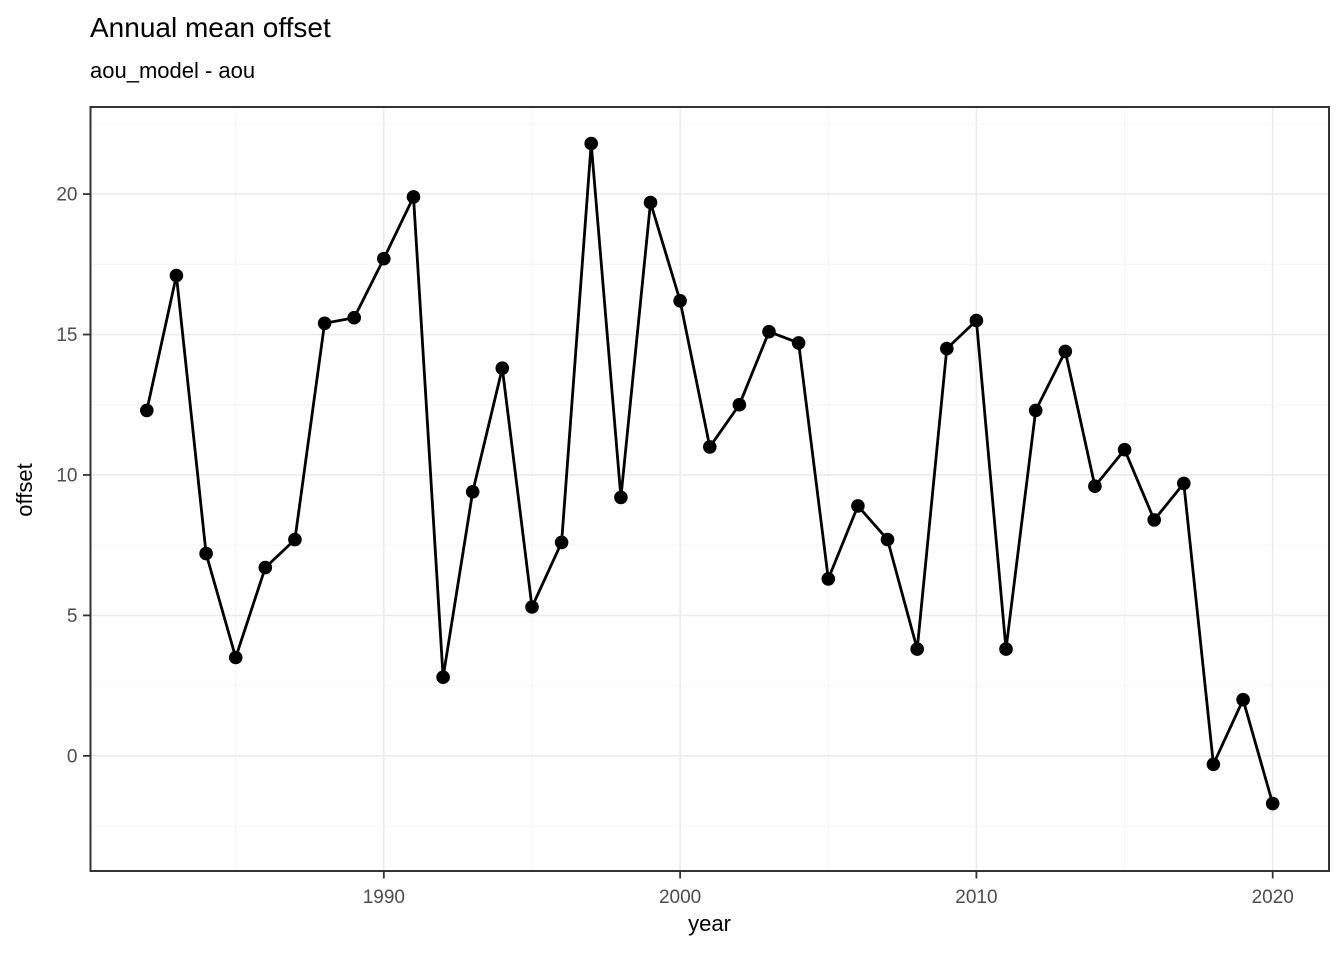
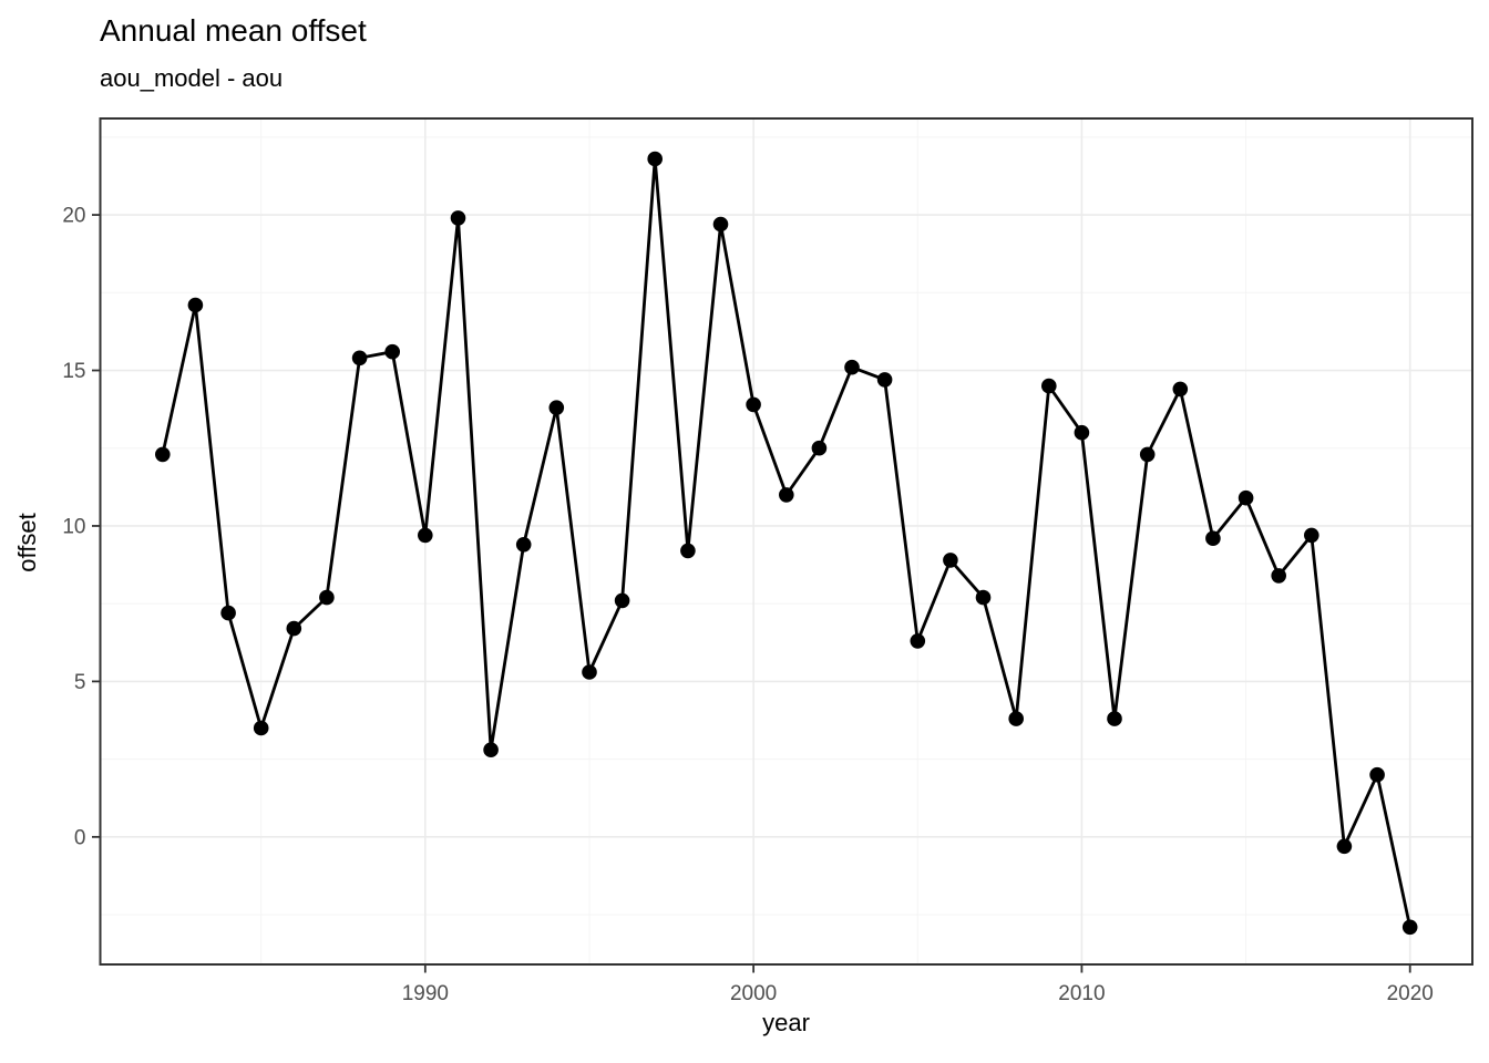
1990: 17.7 -> 9.7
2000: 16.2 -> 13.9
2010: 15.5 -> 13.0
2020: -1.7 -> -2.9
